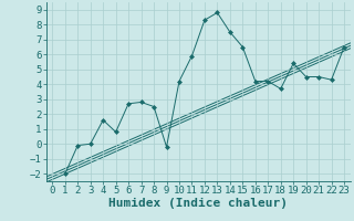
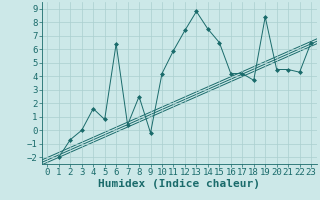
2: -0.1 -> -0.7
6: 2.7 -> 6.4
7: 2.8 -> 0.4
12: 8.3 -> 7.4
19: 5.4 -> 8.4
